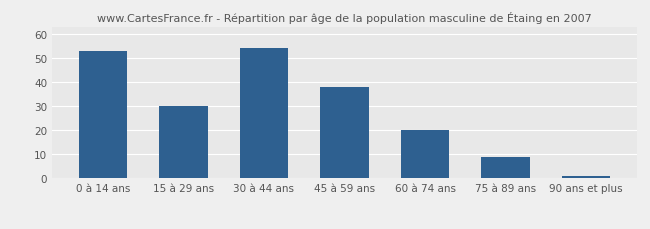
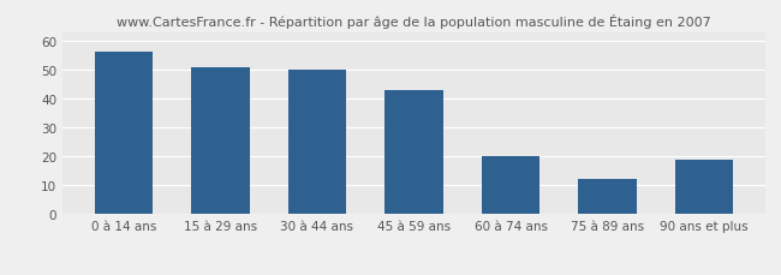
0 à 14 ans: 53 -> 56
15 à 29 ans: 30 -> 51
30 à 44 ans: 54 -> 50
45 à 59 ans: 38 -> 43
75 à 89 ans: 9 -> 12
90 ans et plus: 1 -> 19
